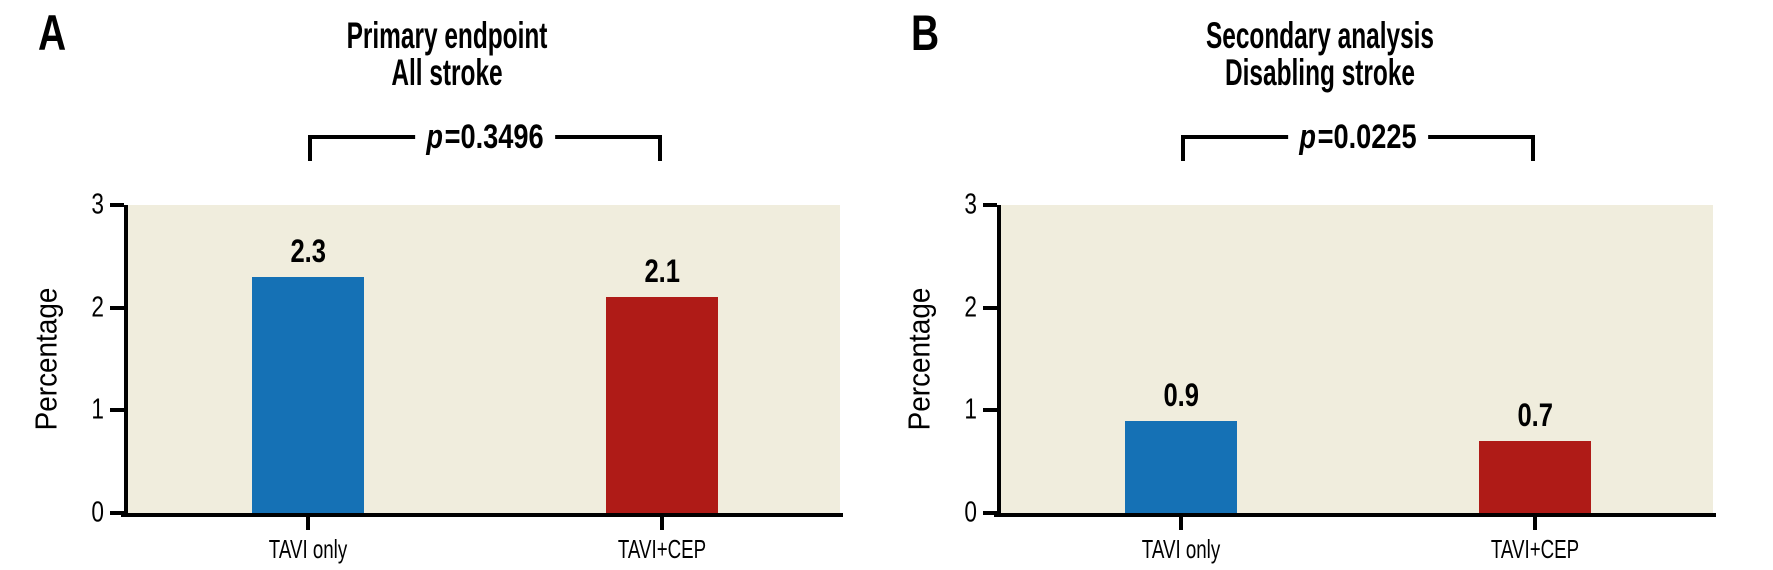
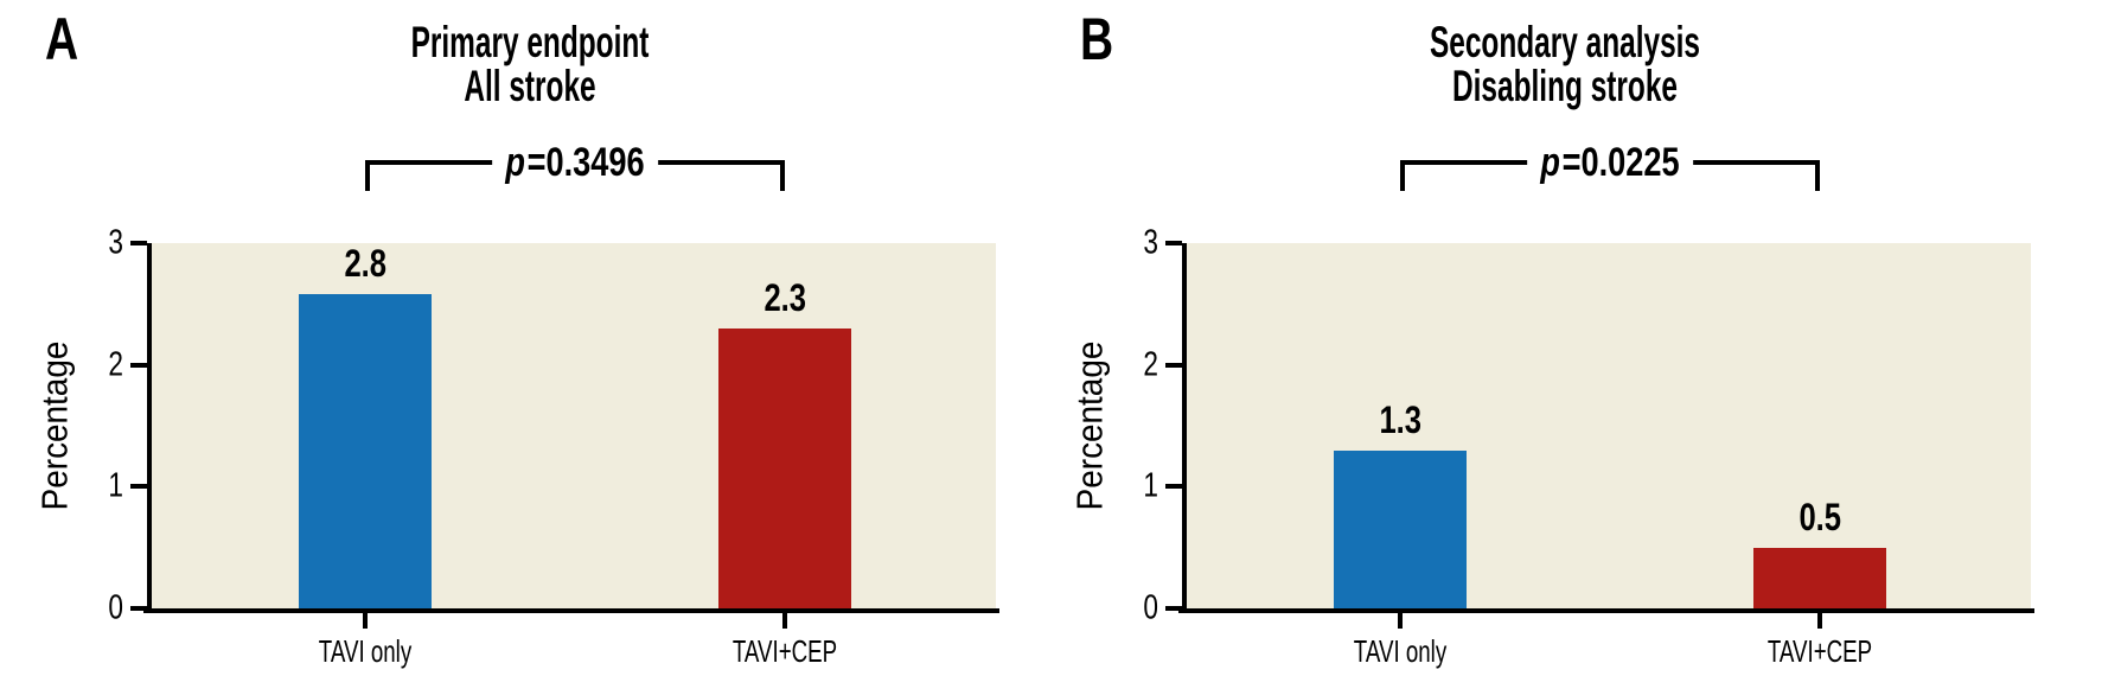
Primary endpoint/TAVI only: 2.3 -> 2.8
Primary endpoint/TAVI+CEP: 2.1 -> 2.3
Secondary analysis/TAVI only: 0.9 -> 1.3
Secondary analysis/TAVI+CEP: 0.7 -> 0.5
